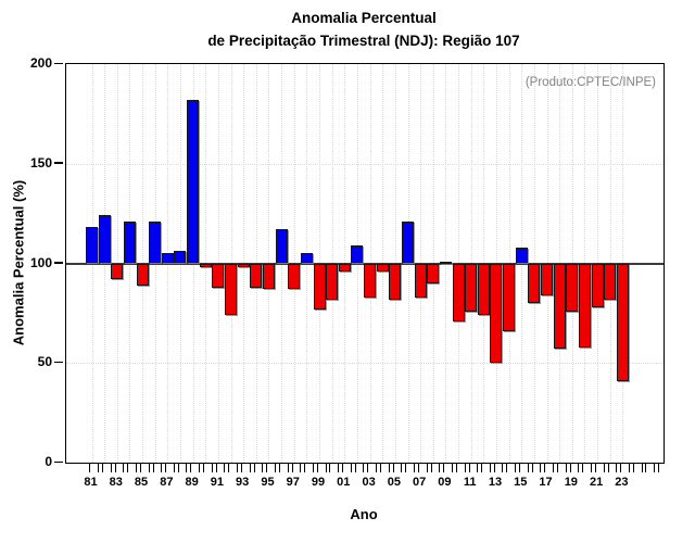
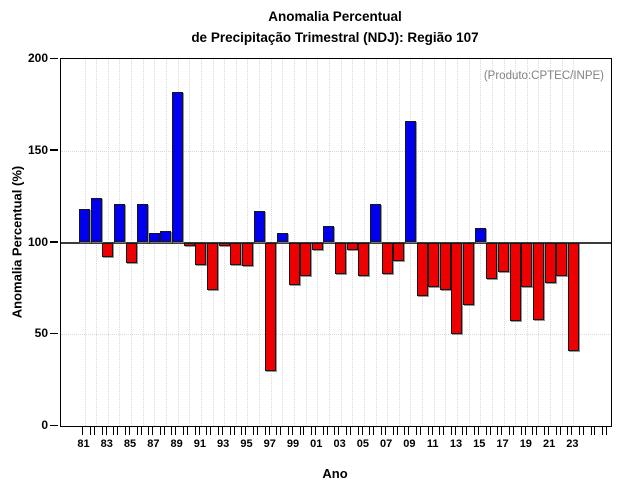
97: 87 -> 30
09: 101 -> 166
